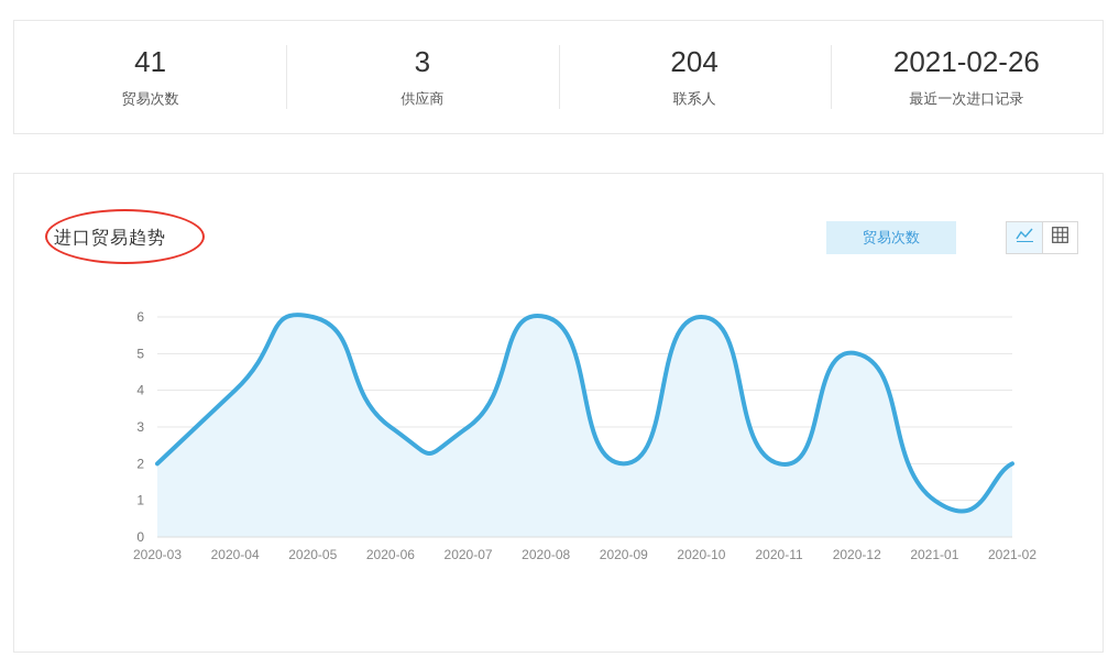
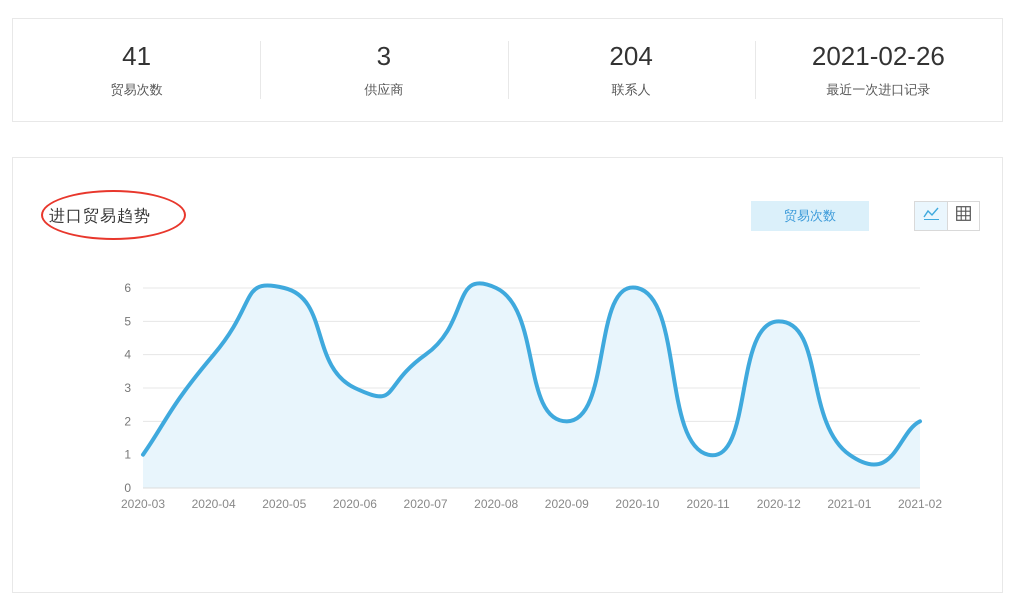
2020-03: 2 -> 1
2020-07: 3 -> 4
2020-11: 2 -> 1
